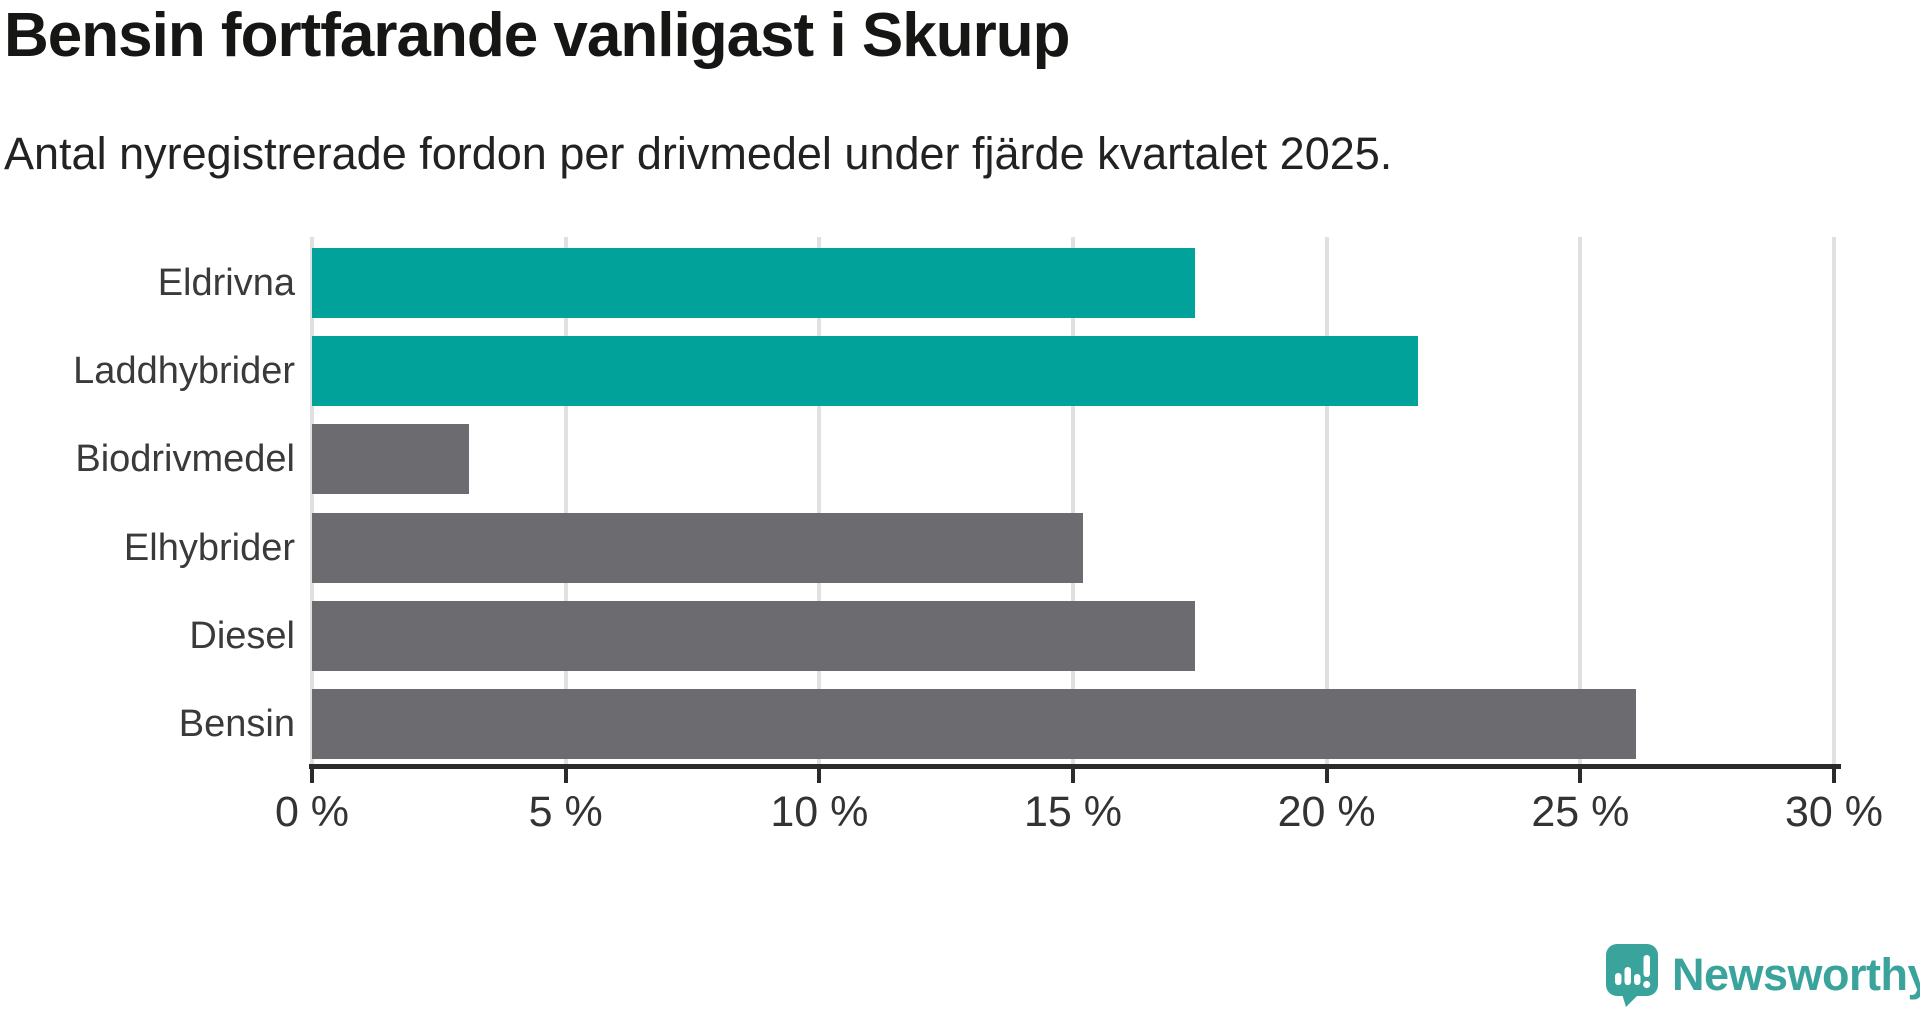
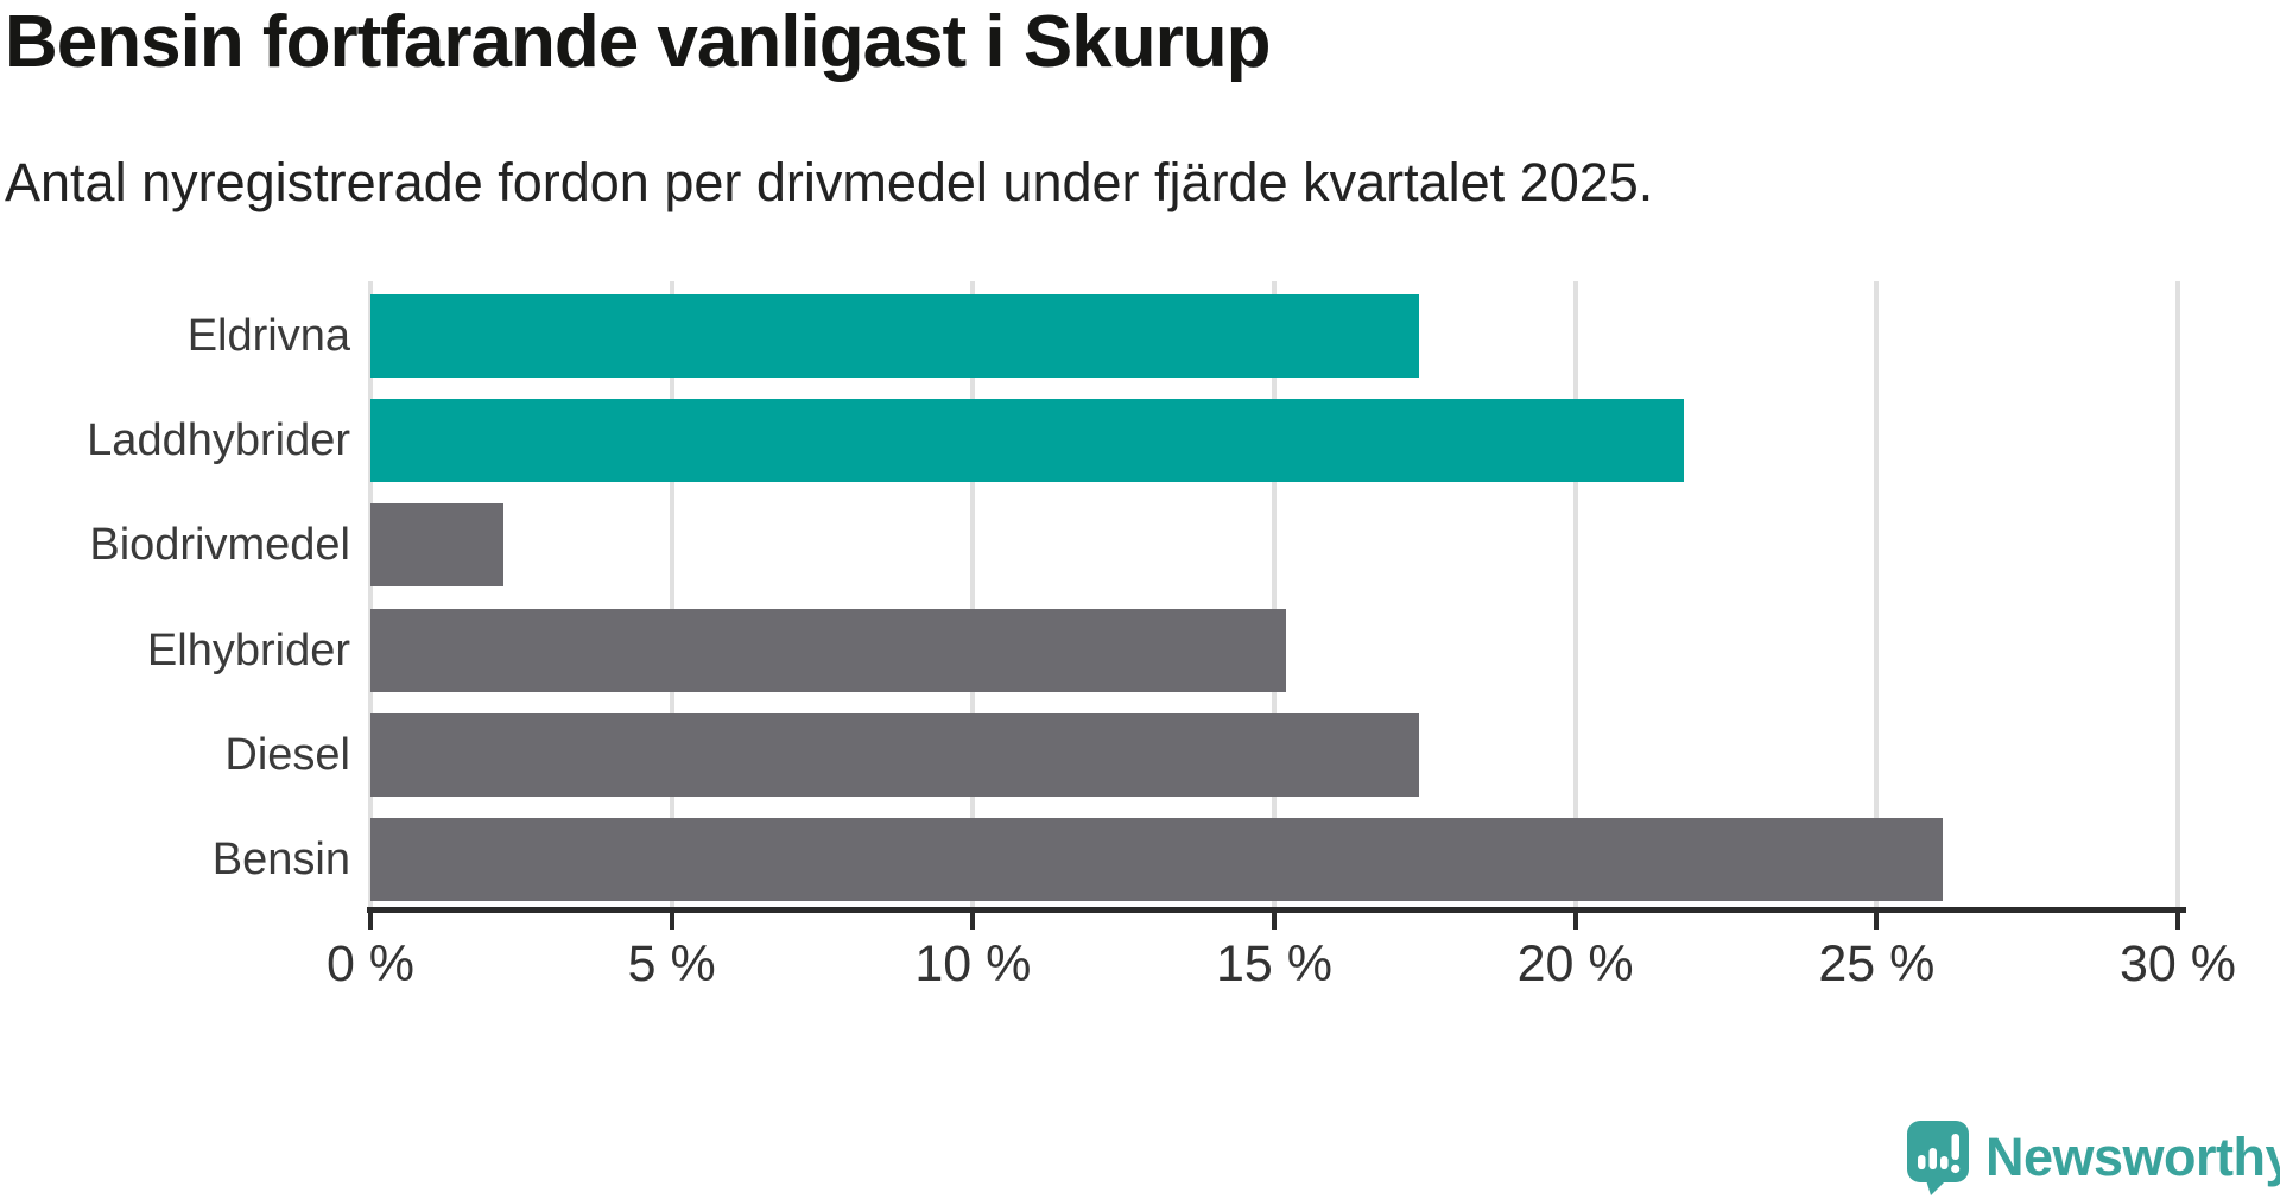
Biodrivmedel: 3.1% -> 2.2%
